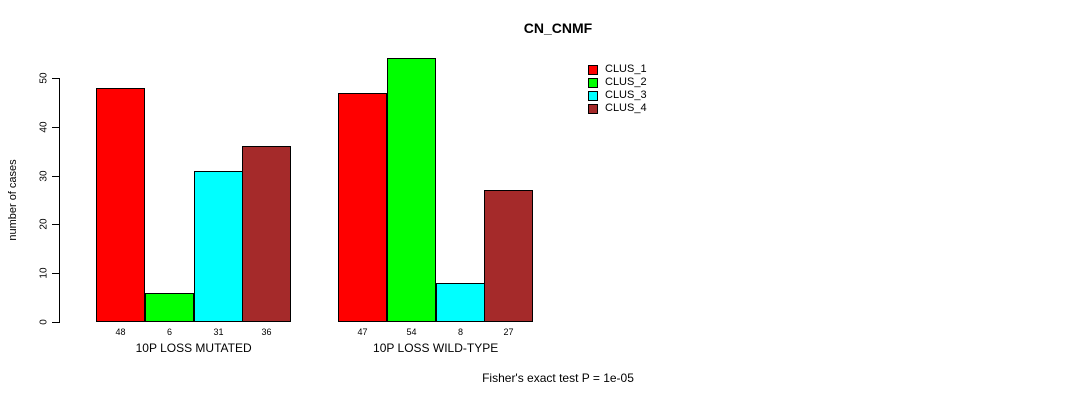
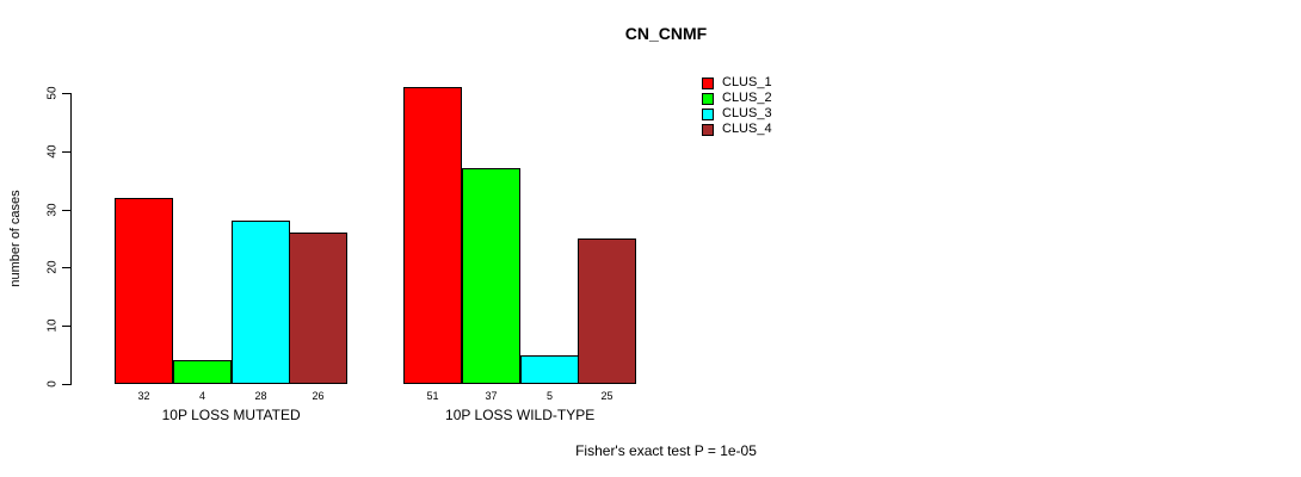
CLUS_1/10P LOSS MUTATED: 48 -> 32
CLUS_2/10P LOSS MUTATED: 6 -> 4
CLUS_3/10P LOSS MUTATED: 31 -> 28
CLUS_4/10P LOSS MUTATED: 36 -> 26
CLUS_1/10P LOSS WILD-TYPE: 47 -> 51
CLUS_2/10P LOSS WILD-TYPE: 54 -> 37
CLUS_3/10P LOSS WILD-TYPE: 8 -> 5
CLUS_4/10P LOSS WILD-TYPE: 27 -> 25
